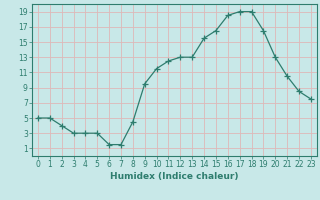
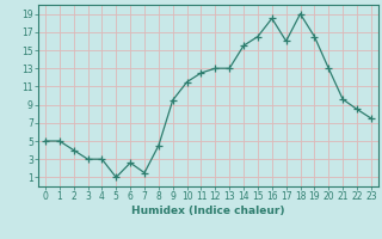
5: 3.0 -> 1.0
6: 1.5 -> 2.6
17: 19.0 -> 16.0
21: 10.5 -> 9.6
